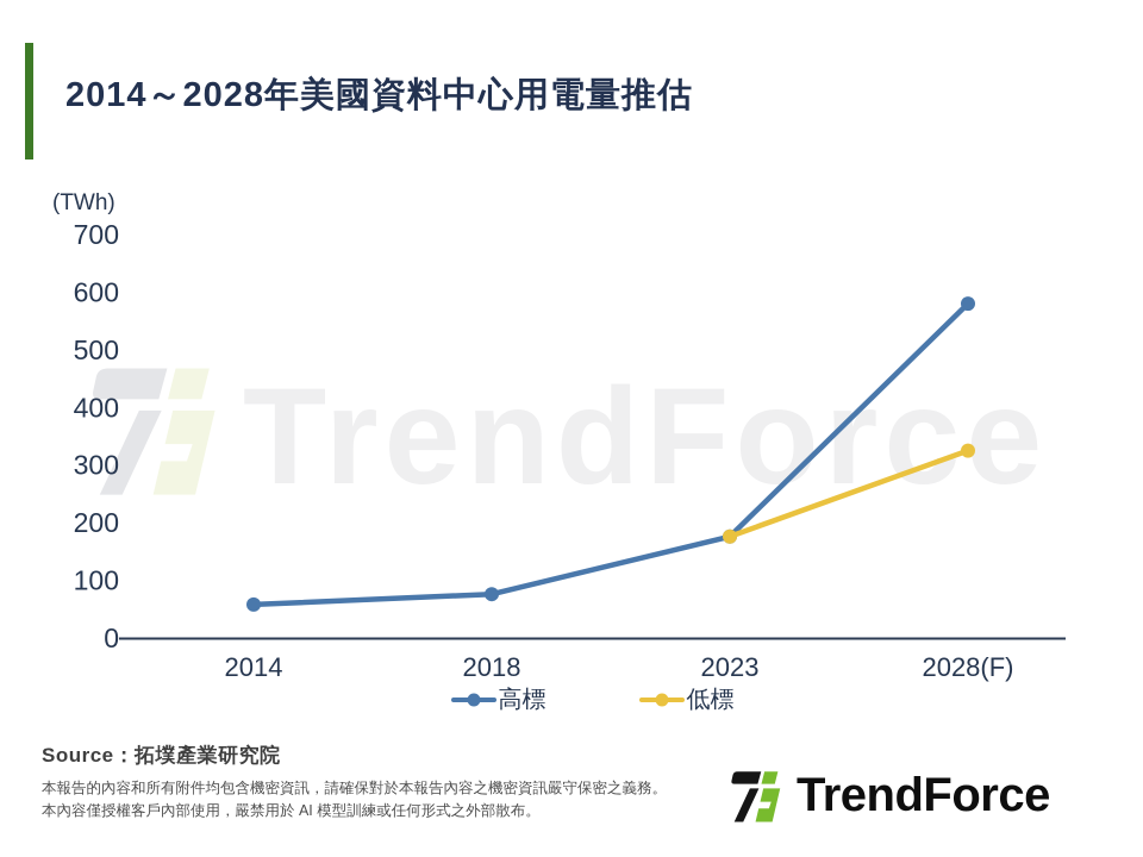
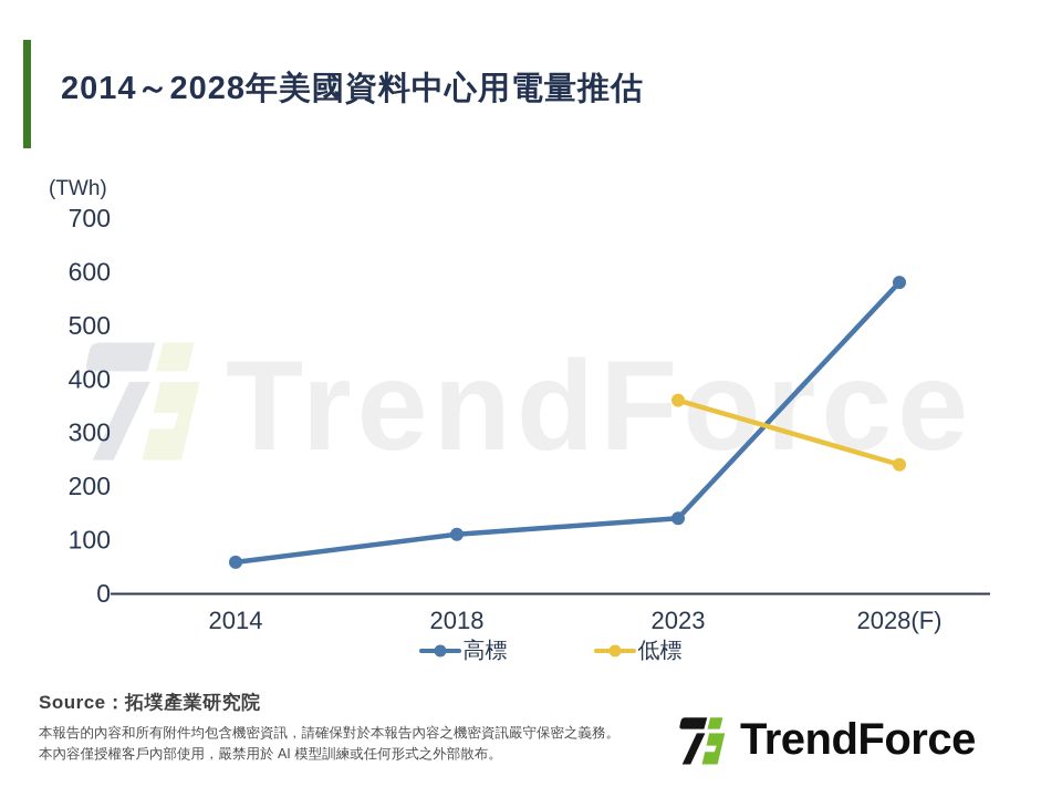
高標/2018: 80 -> 110
高標/2023: 180 -> 140
低標/2023: 180 -> 360
低標/2028(F): 320 -> 240
